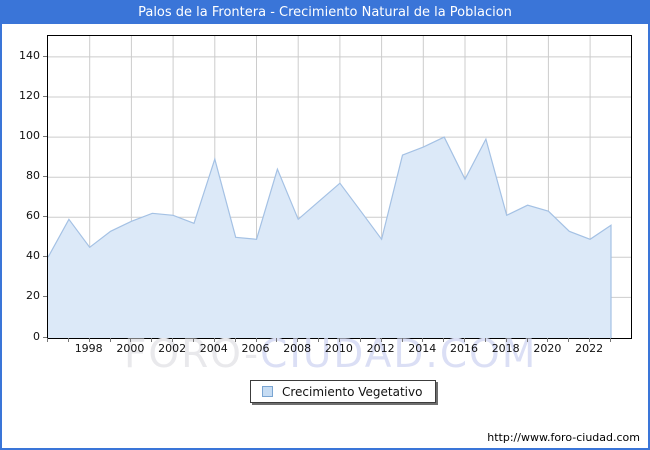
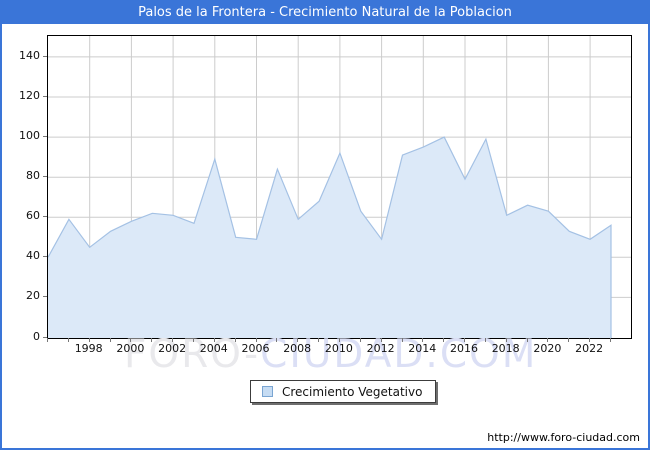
2010: 77 -> 92
